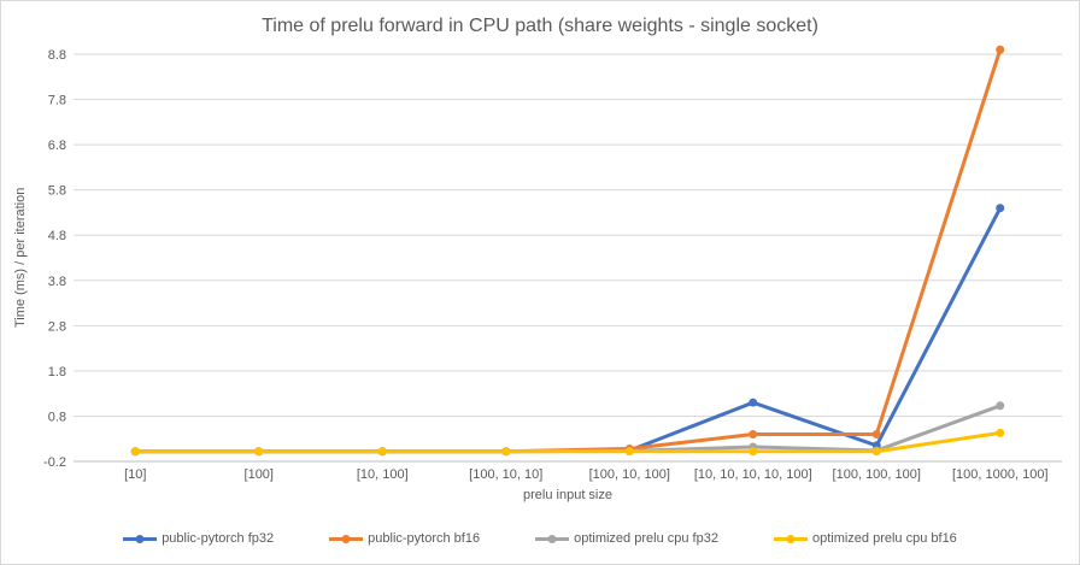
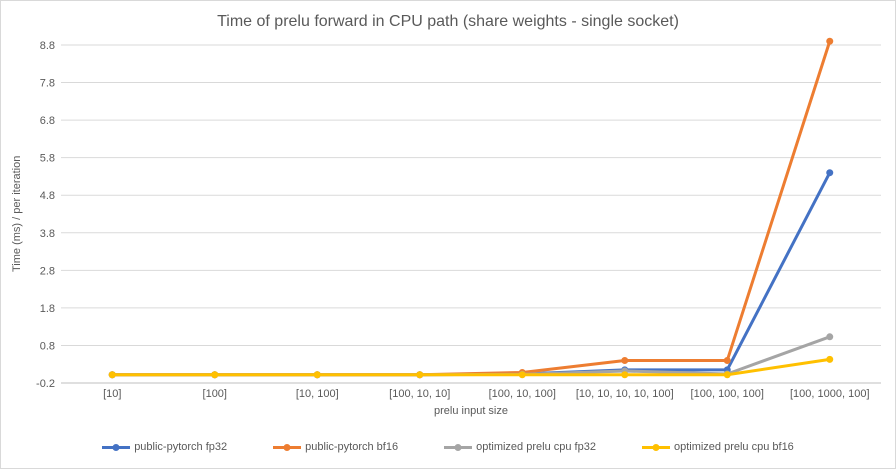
public-pytorch fp32/[10, 10, 10, 10, 100]: 1.1 -> 0.1
